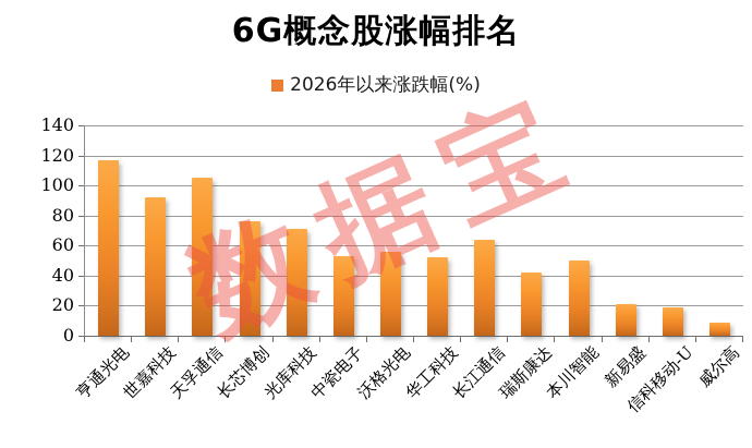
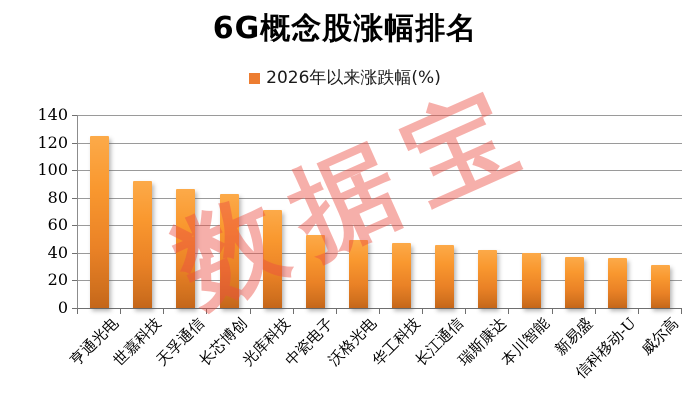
亨通光电: 117 -> 125
天孚通信: 105 -> 86
长芯博创: 76 -> 83
沃格光电: 56 -> 49
华工科技: 52 -> 47
长江通信: 64 -> 46
本川智能: 50 -> 40
新易盛: 21 -> 37
信科移动-U: 19 -> 36
威尔高: 9 -> 31
